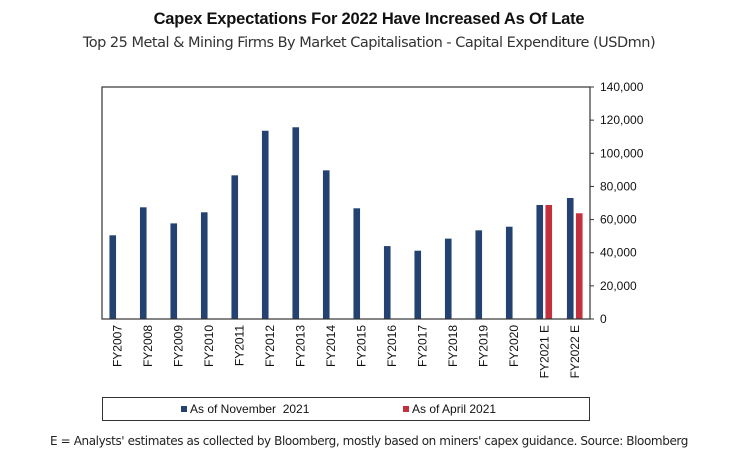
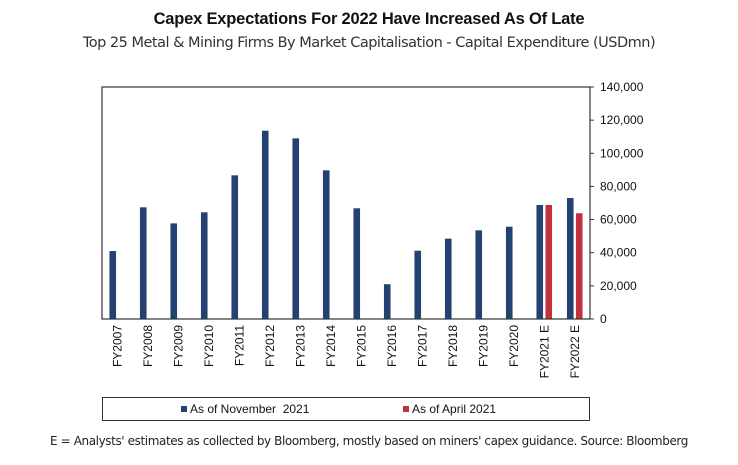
As of November 2021/FY2007: 50000 -> 41000
As of November 2021/FY2013: 116000 -> 109000
As of November 2021/FY2016: 44000 -> 21000
